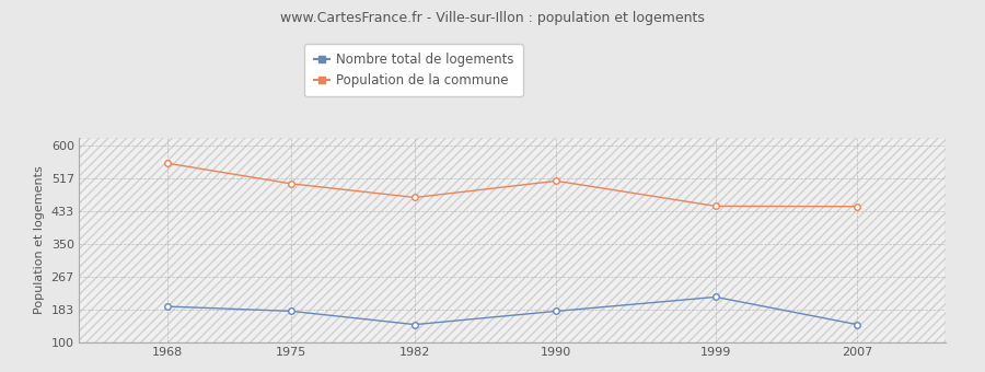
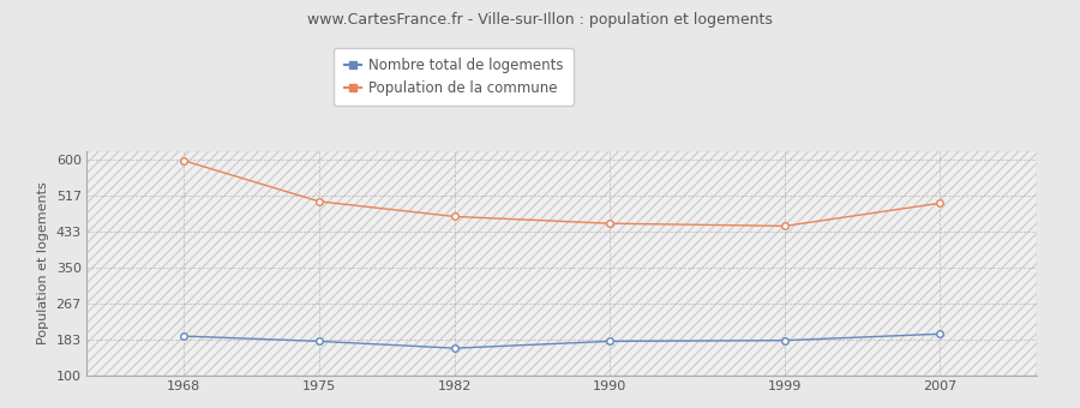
Population de la commune/1968: 555 -> 598
Nombre total de logements/1982: 145 -> 163
Population de la commune/1990: 510 -> 452
Nombre total de logements/1999: 215 -> 181
Nombre total de logements/2007: 145 -> 196
Population de la commune/2007: 445 -> 499
